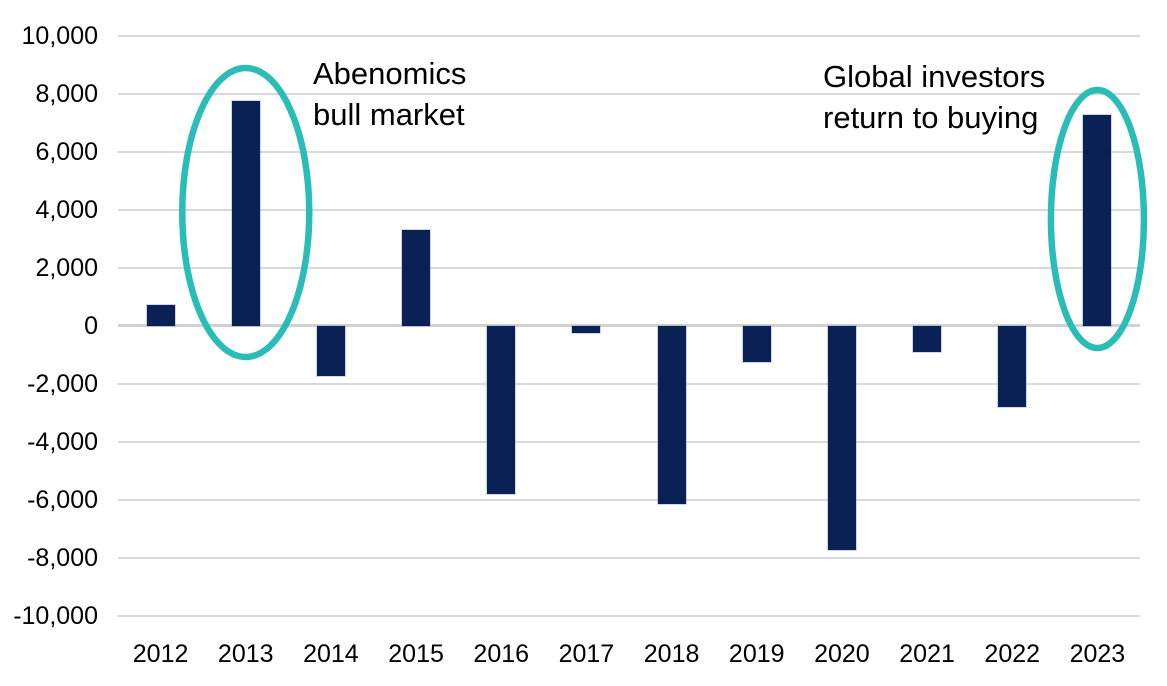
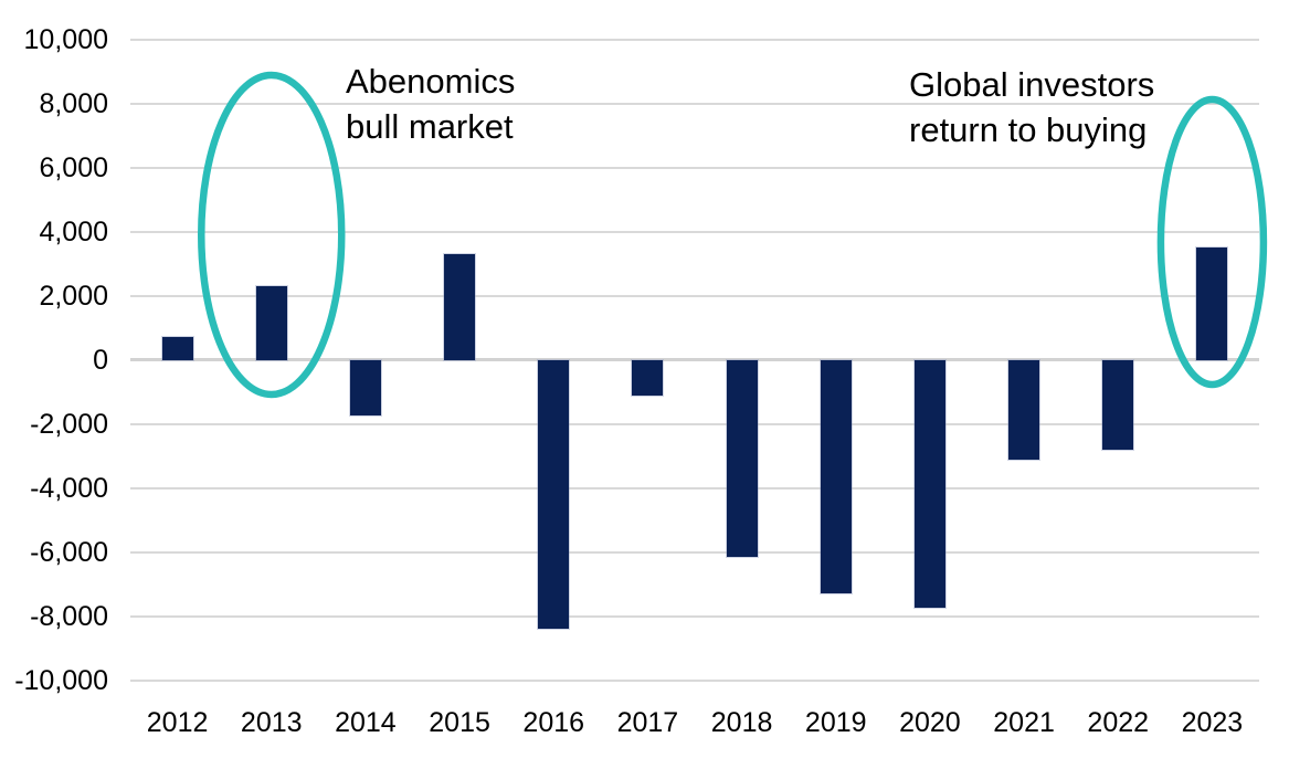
2013: 7800 -> 2300
2016: -5800 -> -8400
2017: -200 -> -1100
2019: -1200 -> -7300
2021: -900 -> -3100
2023: 7200 -> 3500
